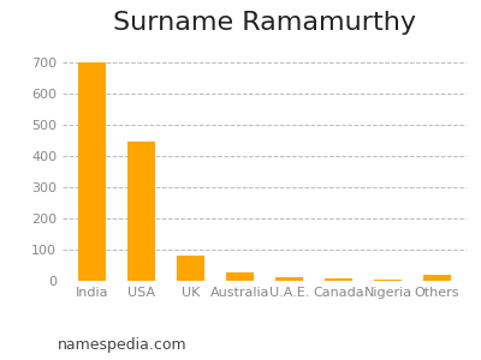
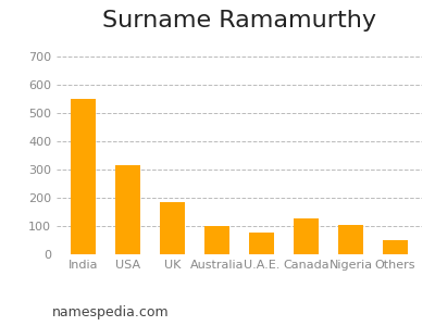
India: 700 -> 550
USA: 447 -> 315
UK: 80 -> 185
Australia: 26 -> 100
U.A.E.: 10 -> 75
Canada: 9 -> 125
Nigeria: 5 -> 105
Others: 18 -> 50
